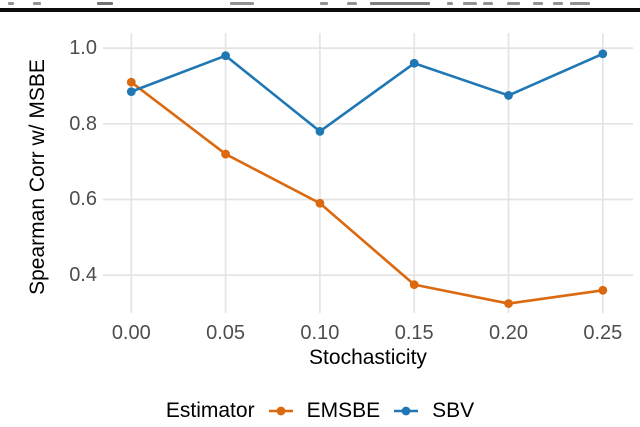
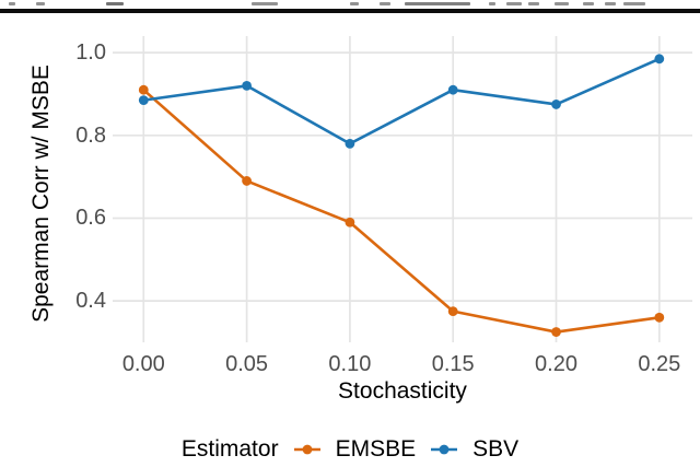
EMSBE/0.05: 0.72 -> 0.69
SBV/0.05: 0.98 -> 0.92
SBV/0.15: 0.96 -> 0.91
